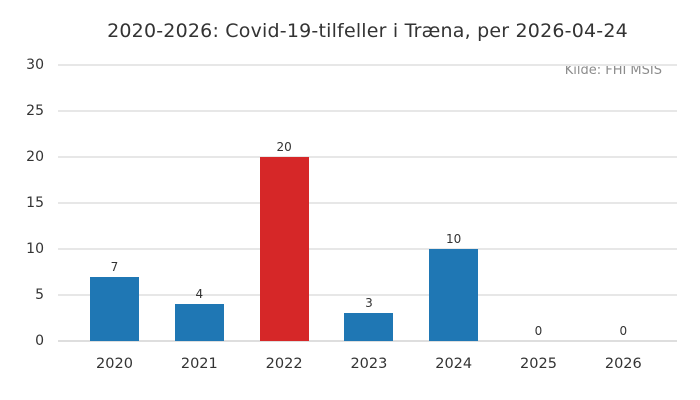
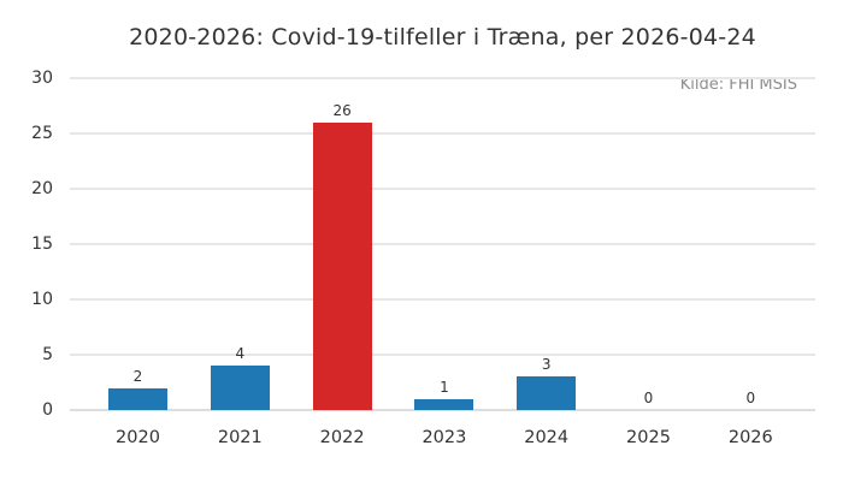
2020: 7 -> 2
2022: 20 -> 26
2023: 3 -> 1
2024: 10 -> 3
